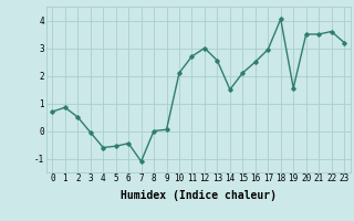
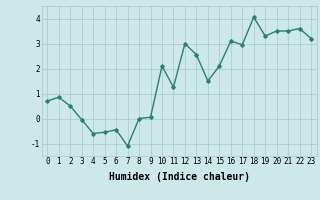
11: 2.70 -> 1.25
16: 2.50 -> 3.10
19: 1.55 -> 3.30
